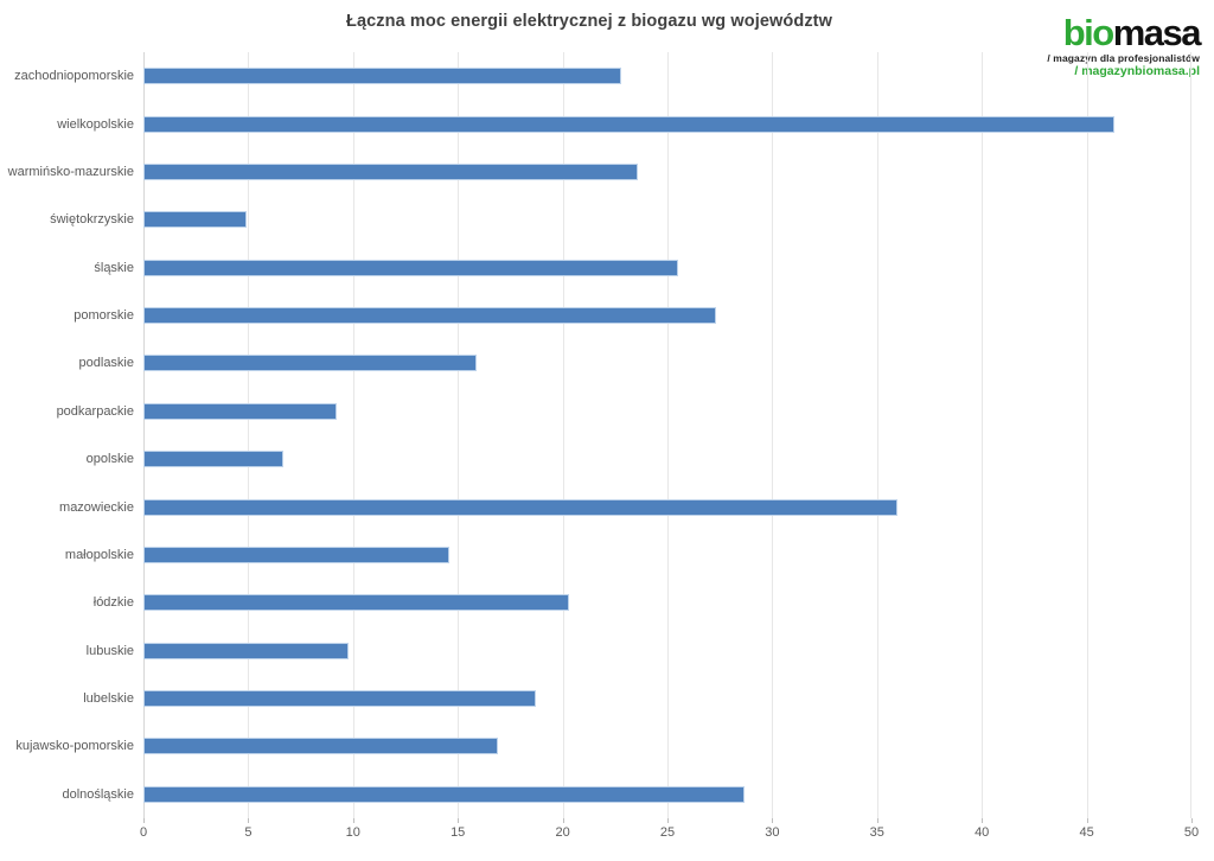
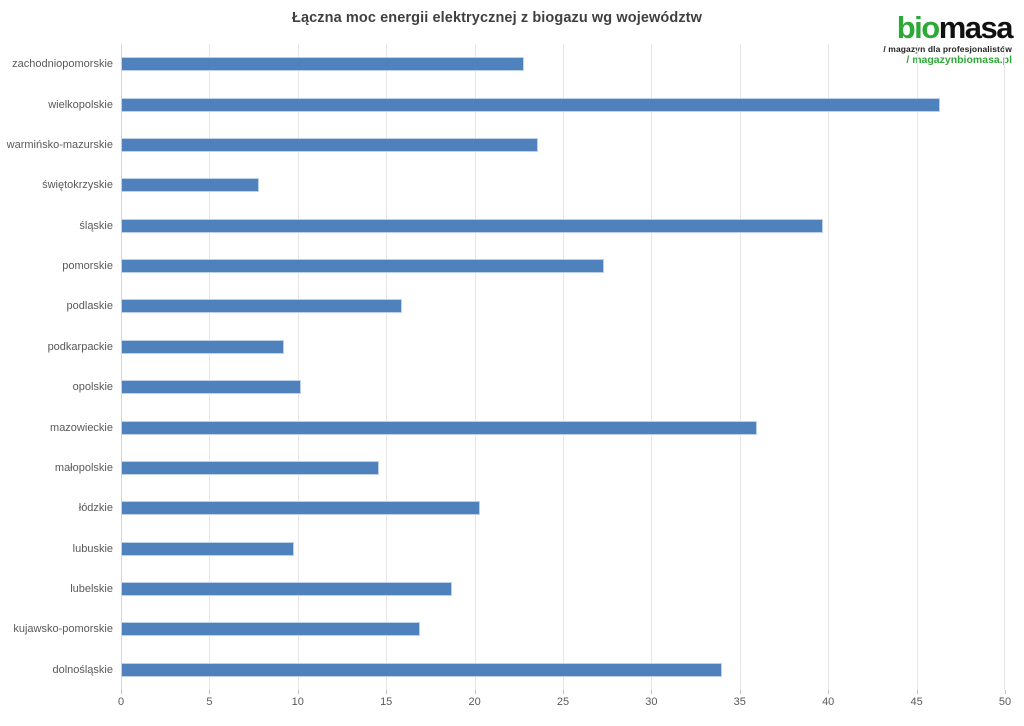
świętokrzyskie: 4.9 -> 7.8
śląskie: 25.5 -> 39.7
opolskie: 6.7 -> 10.2
dolnośląskie: 28.7 -> 34.0
